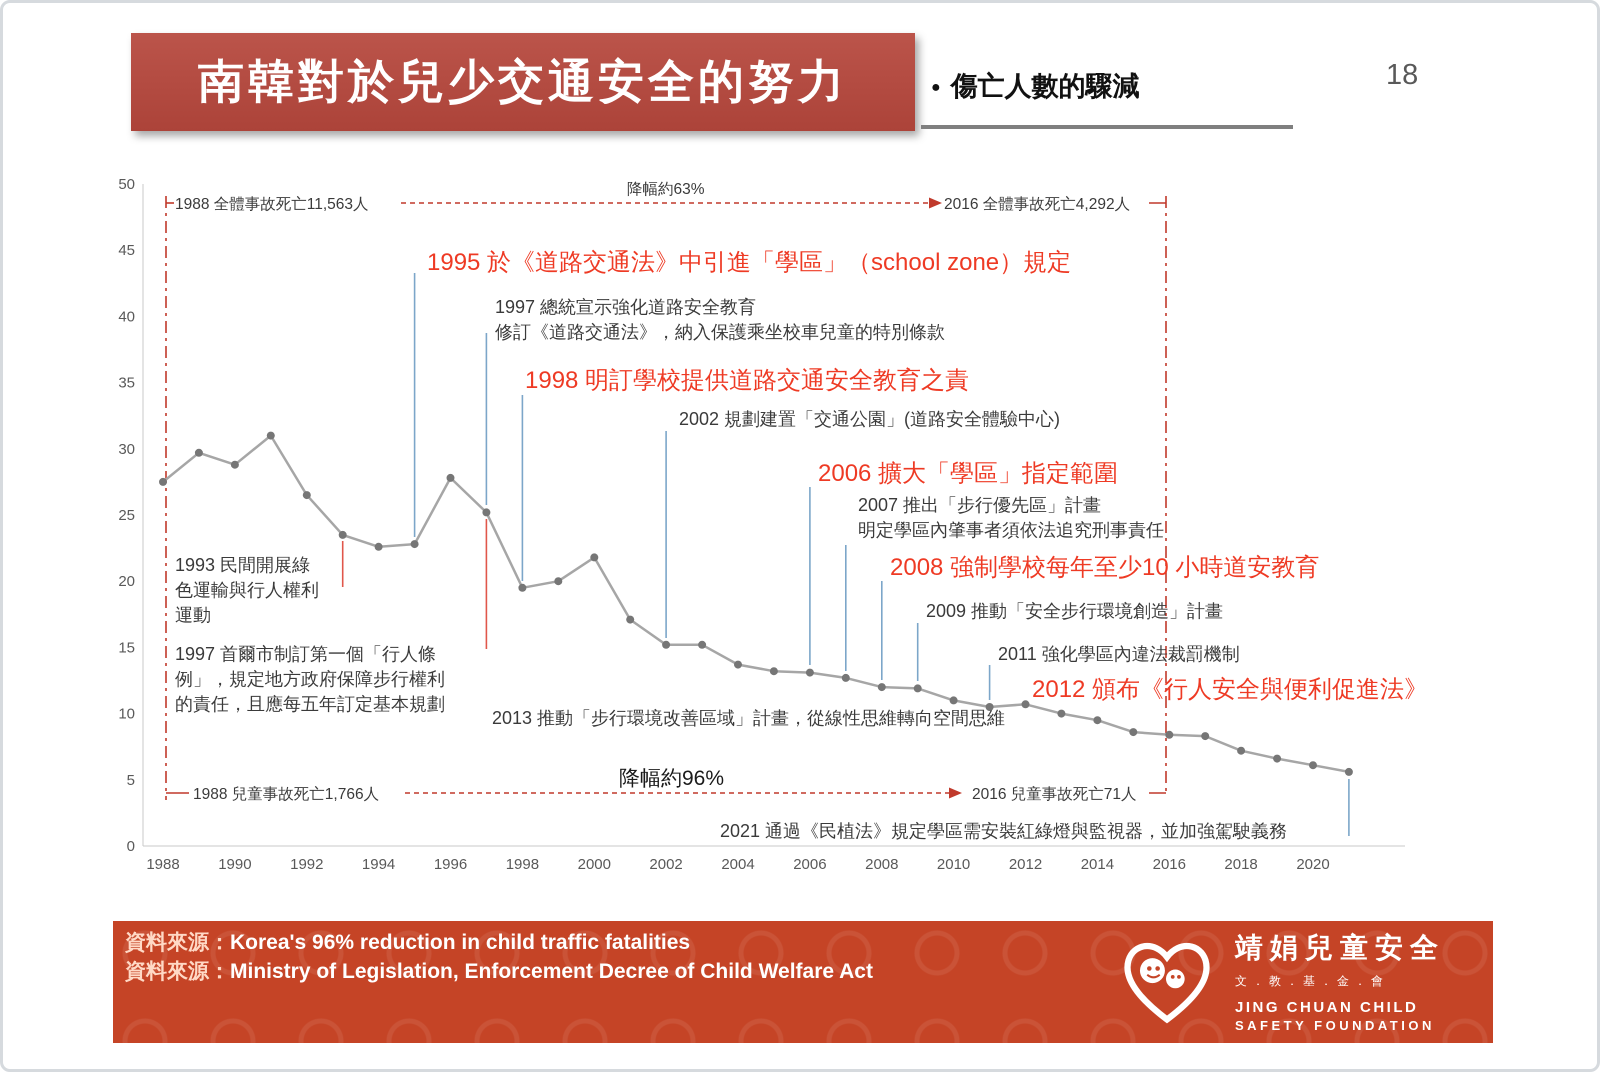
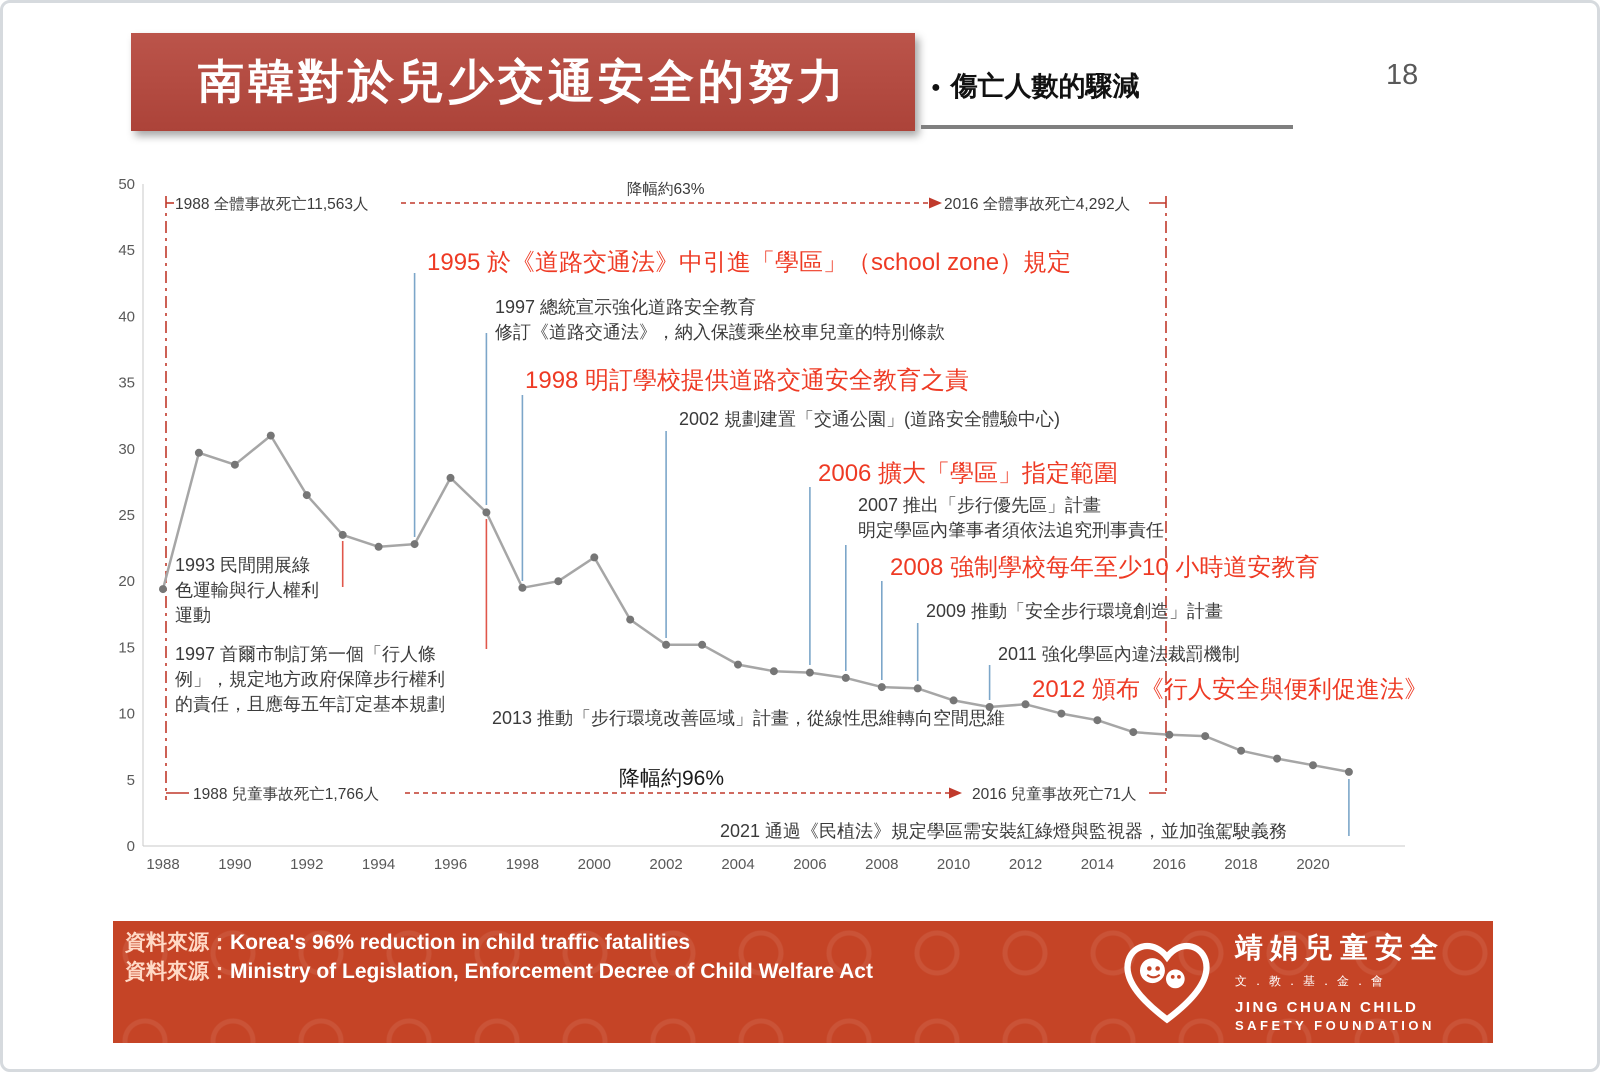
1988: 27.5 -> 19.4
